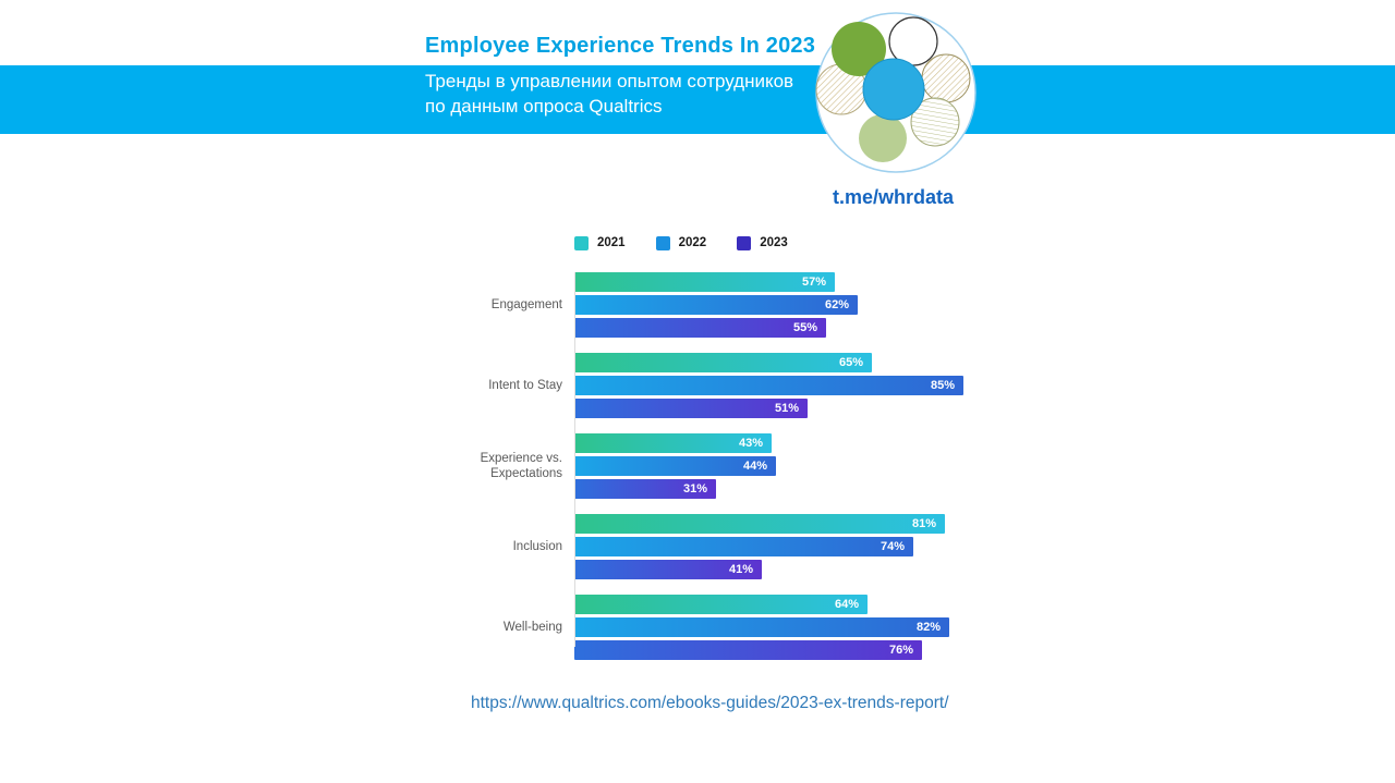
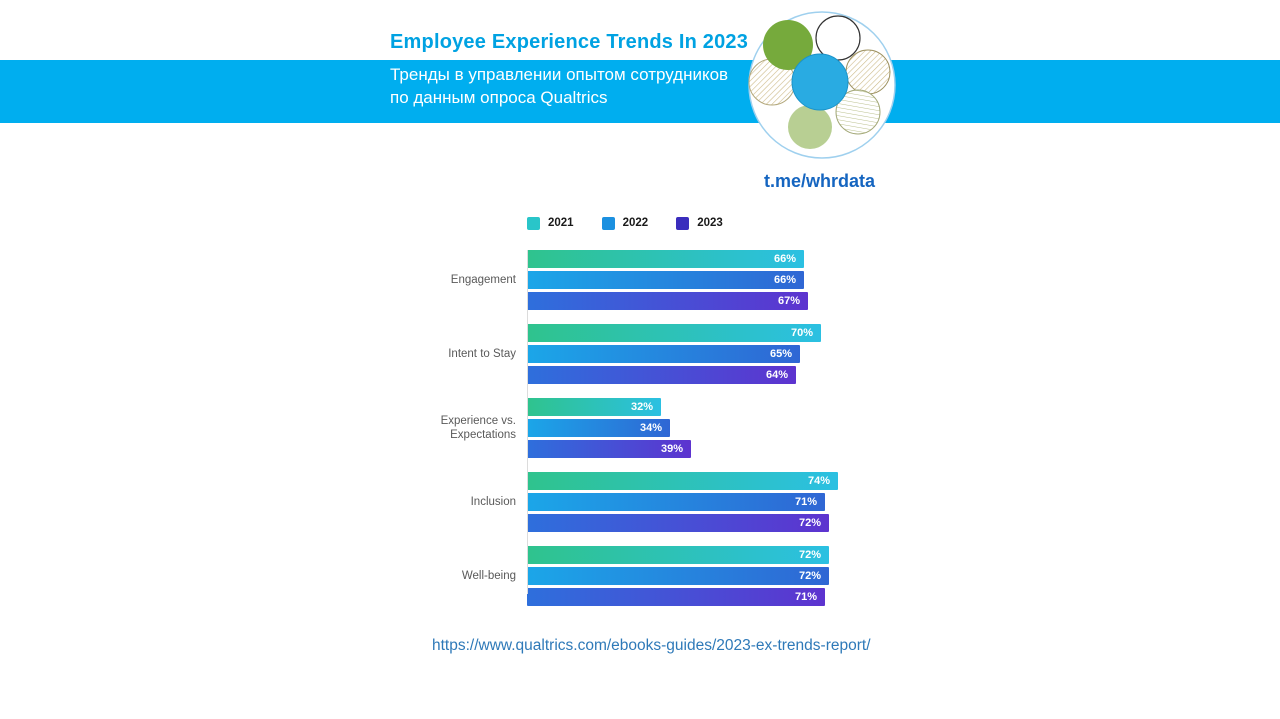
2021/Engagement: 57% -> 66%
2022/Engagement: 62% -> 66%
2023/Engagement: 55% -> 67%
2021/Intent to Stay: 65% -> 70%
2022/Intent to Stay: 85% -> 65%
2023/Intent to Stay: 51% -> 64%
2021/Experience vs. Expectations: 43% -> 32%
2022/Experience vs. Expectations: 44% -> 34%
2023/Experience vs. Expectations: 31% -> 39%
2021/Inclusion: 81% -> 74%
2022/Inclusion: 74% -> 71%
2023/Inclusion: 41% -> 72%
2021/Well-being: 64% -> 72%
2022/Well-being: 82% -> 72%
2023/Well-being: 76% -> 71%
